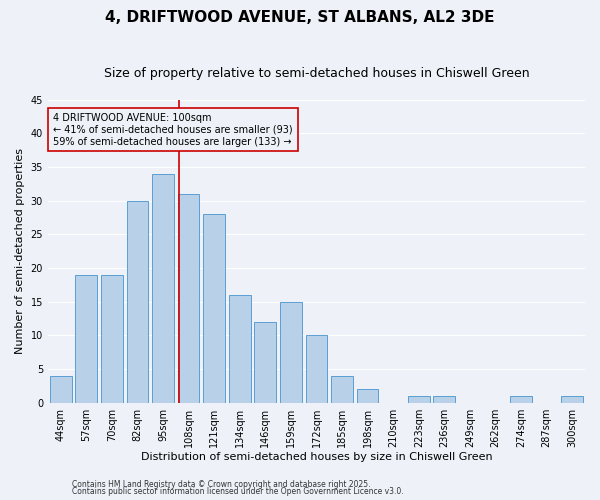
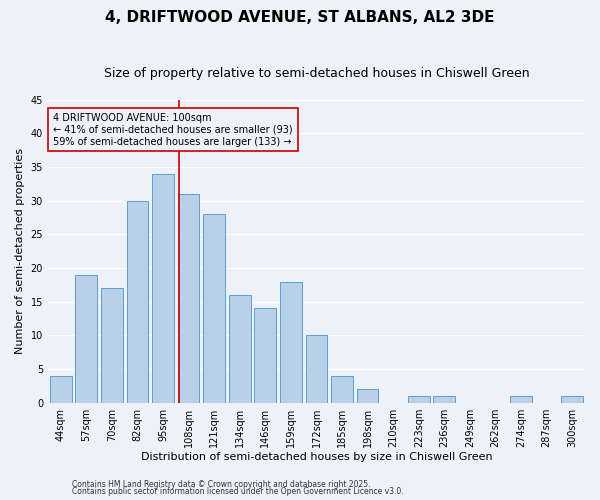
70sqm: 19 -> 17
146sqm: 12 -> 14
159sqm: 15 -> 18
